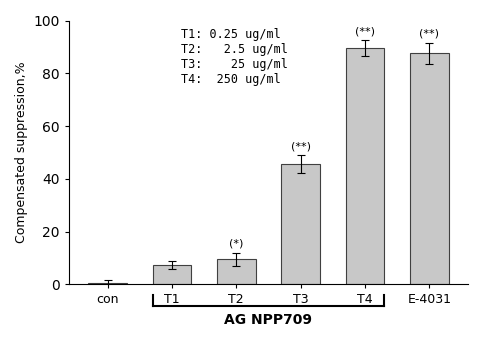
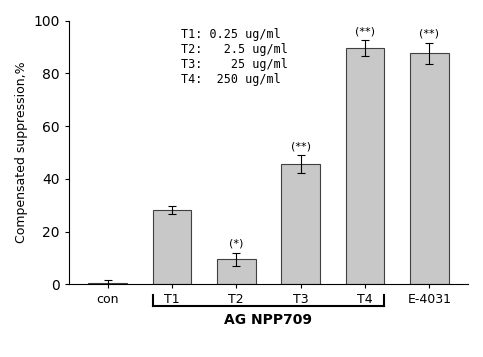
T1: 7.2 -> 28.0
